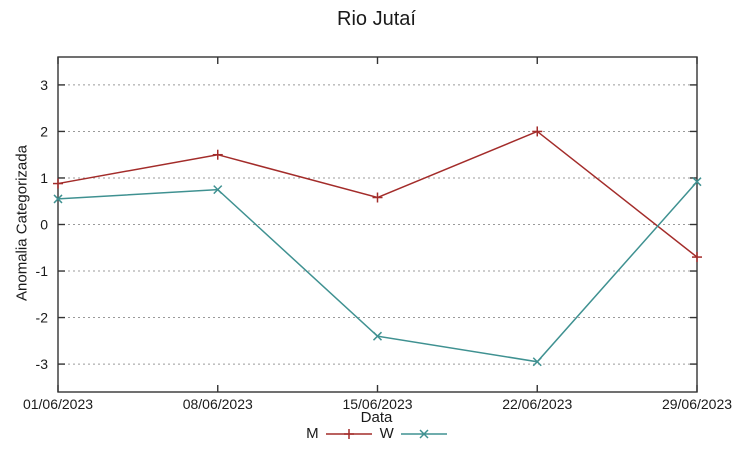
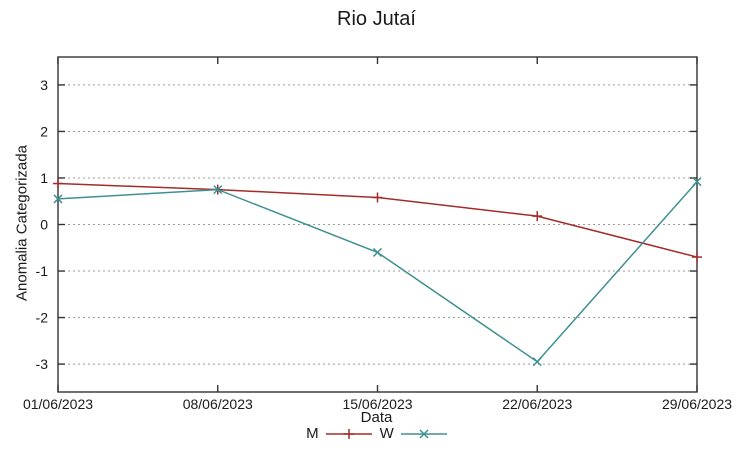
M/08/06/2023: 1.5 -> 0.8
W/15/06/2023: -2.4 -> -0.6
M/22/06/2023: 2.0 -> 0.2
